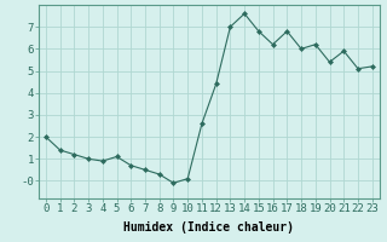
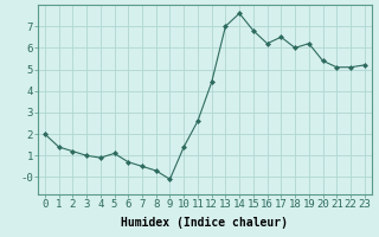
10: 0.1 -> 1.4
17: 6.8 -> 6.5
21: 5.9 -> 5.1
